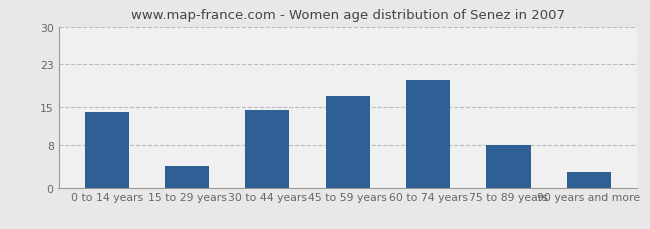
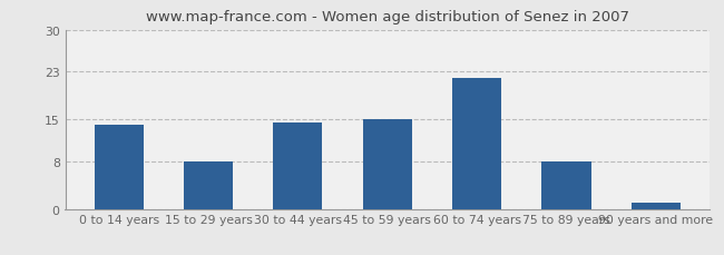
15 to 29 years: 4.0 -> 8.0
45 to 59 years: 17.0 -> 15.0
60 to 74 years: 20.0 -> 22.0
90 years and more: 3.0 -> 1.0
